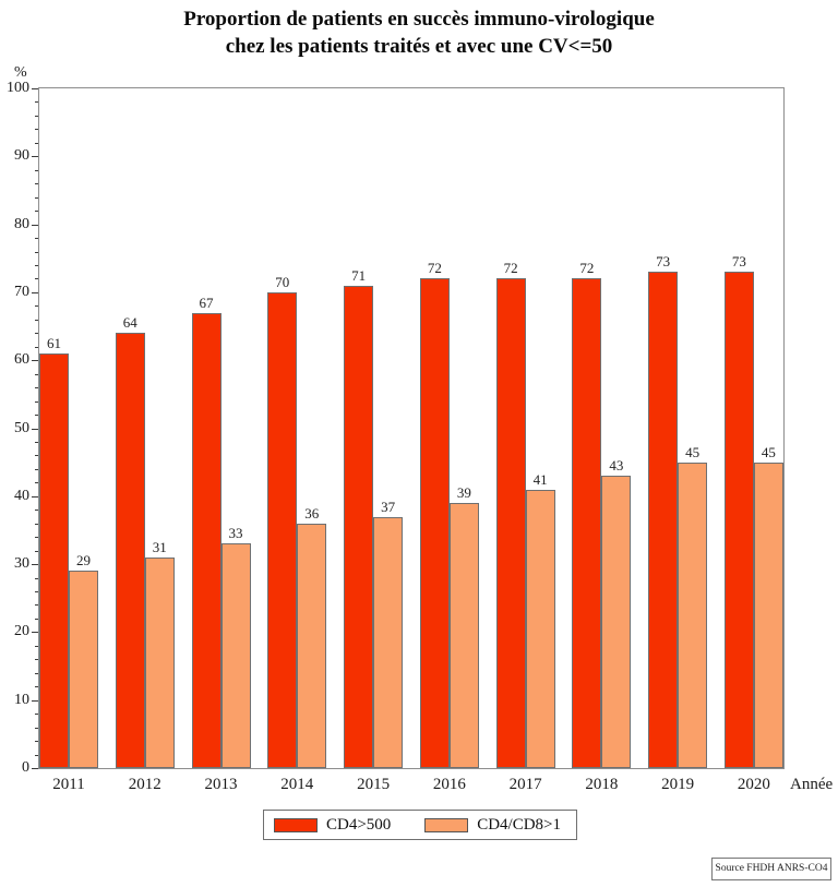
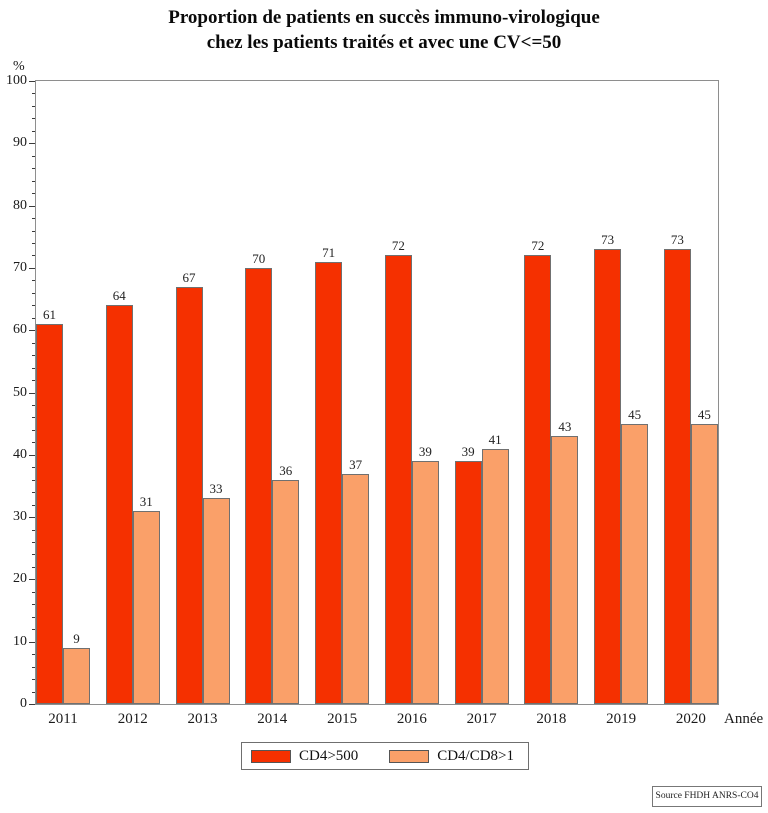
CD4/CD8>1/2011: 29 -> 9
CD4>500/2017: 72 -> 39
